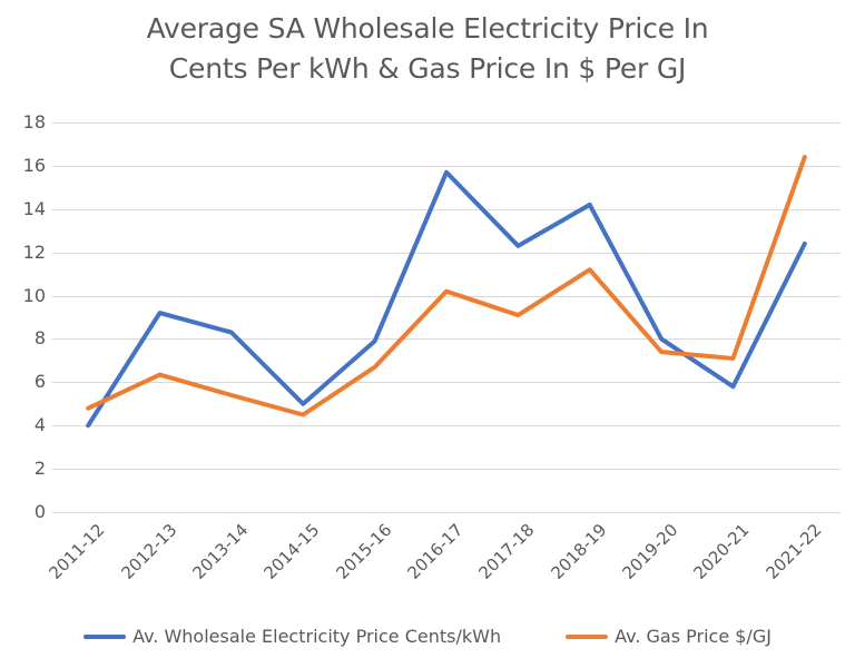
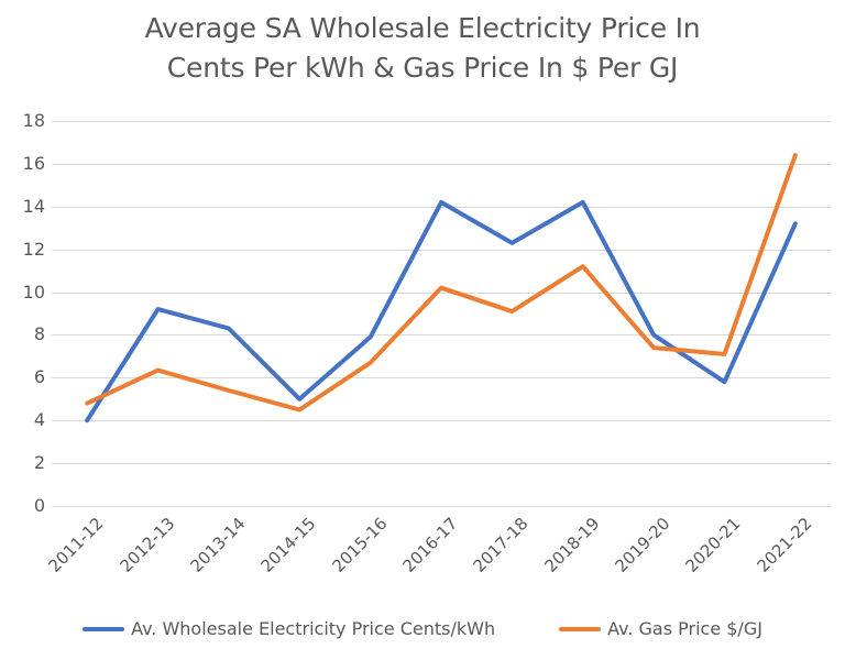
Av. Wholesale Electricity Price Cents/kWh/2016-17: 15.7 -> 14.2
Av. Wholesale Electricity Price Cents/kWh/2021-22: 12.4 -> 13.2
